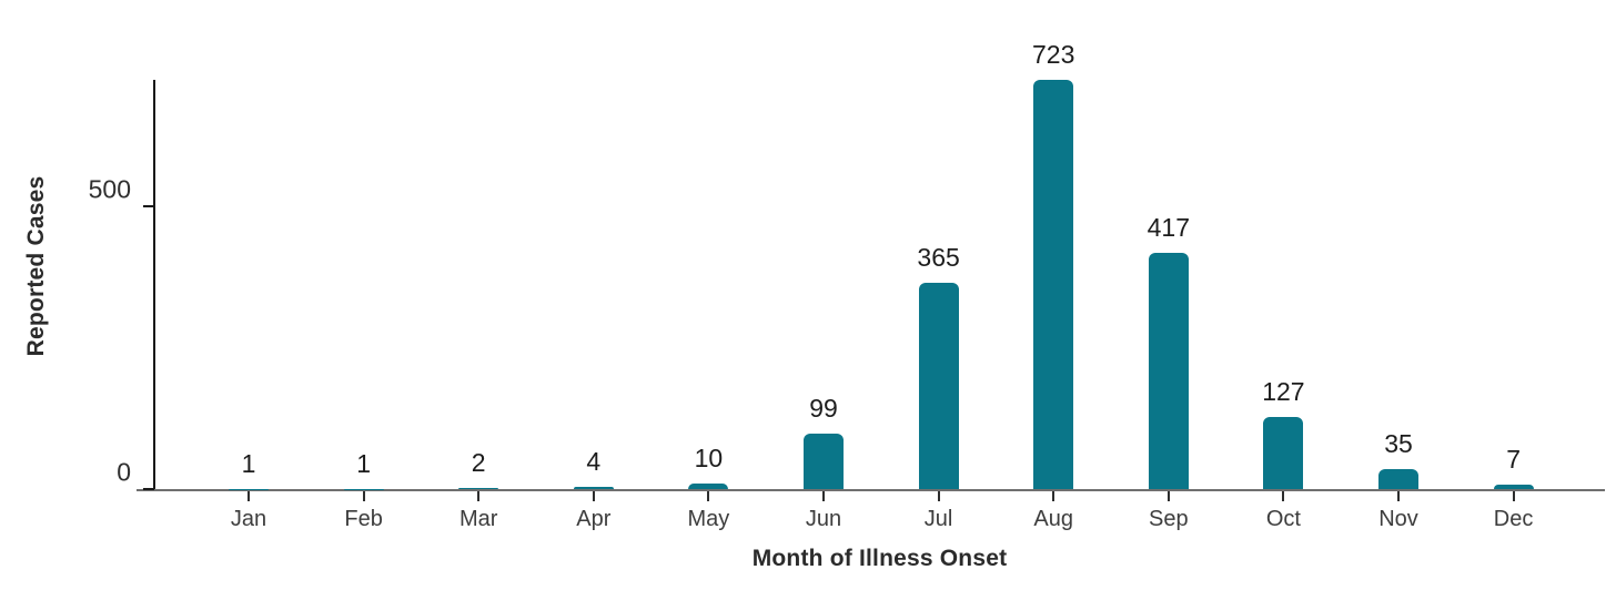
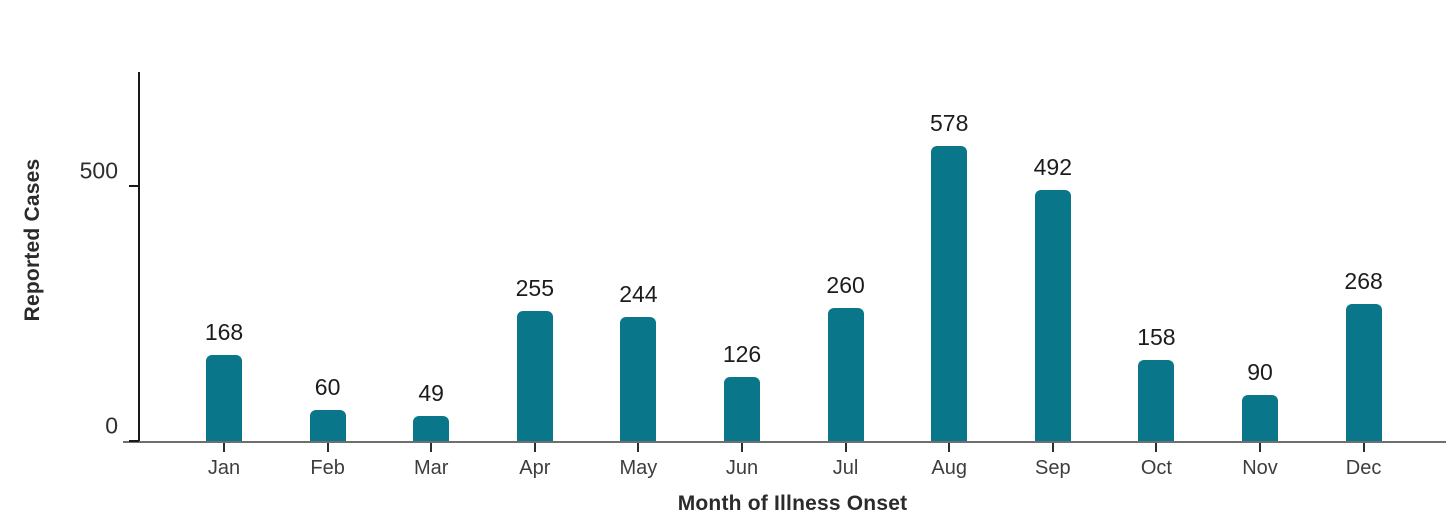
Jan: 1 -> 168
Feb: 1 -> 60
Mar: 2 -> 49
Apr: 4 -> 255
May: 10 -> 244
Jun: 99 -> 126
Jul: 365 -> 260
Aug: 723 -> 578
Sep: 417 -> 492
Oct: 127 -> 158
Nov: 35 -> 90
Dec: 7 -> 268
